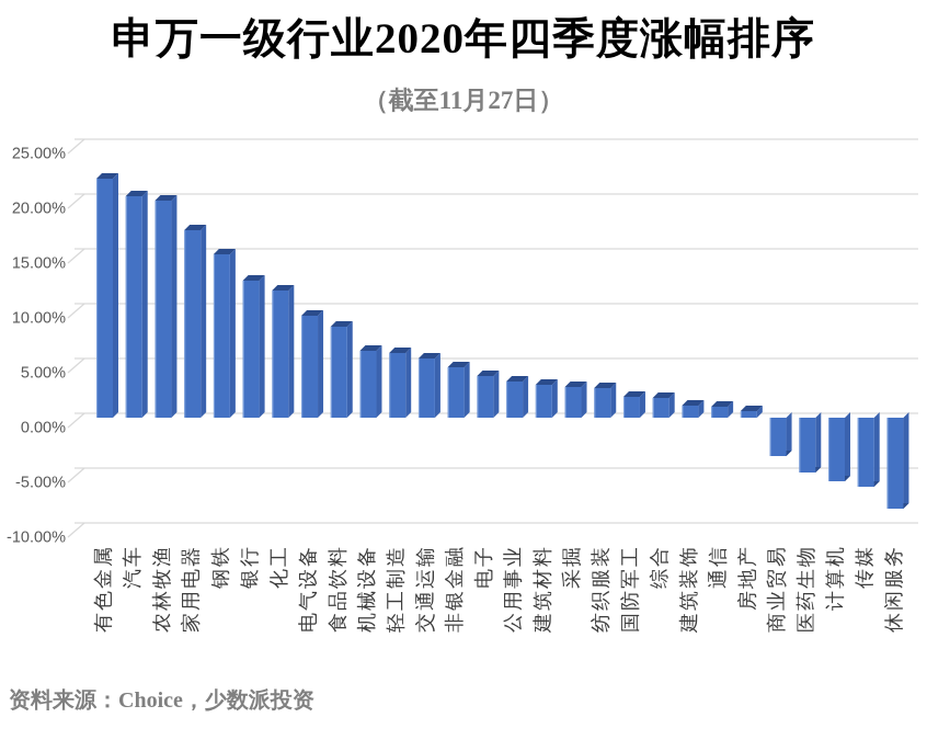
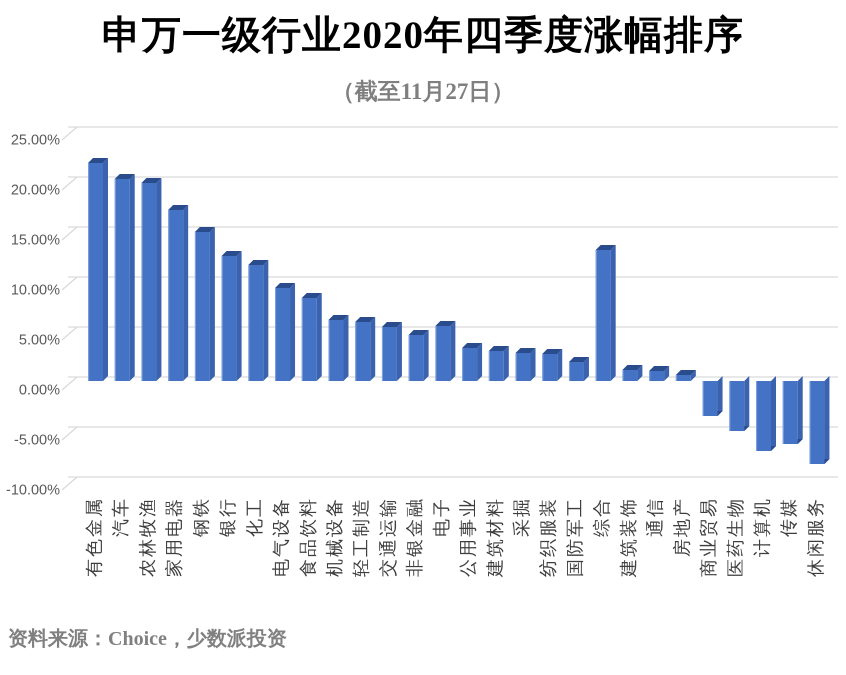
电子: 3.8% -> 5.5%
综合: 1.8% -> 13.1%
计算机: -5.8% -> -7.0%
